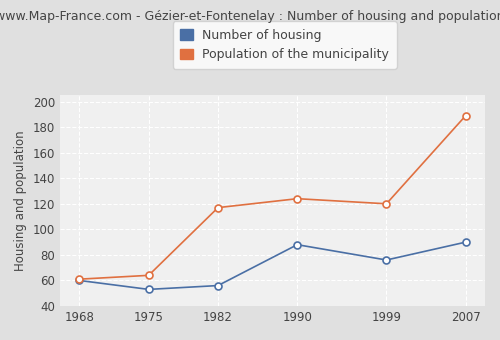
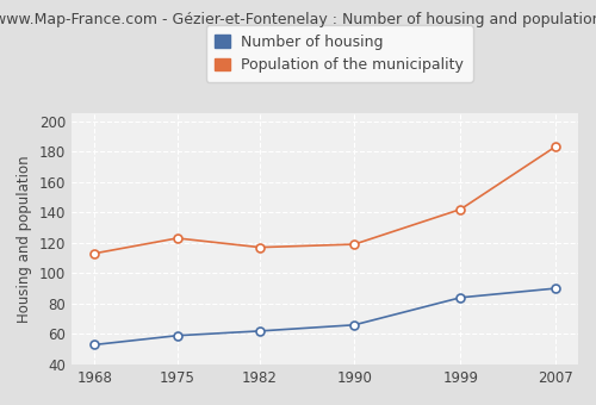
Number of housing/1968: 60 -> 53
Population of the municipality/1968: 61 -> 113
Number of housing/1975: 53 -> 59
Population of the municipality/1975: 64 -> 123
Number of housing/1982: 56 -> 62
Number of housing/1990: 88 -> 66
Population of the municipality/1990: 124 -> 119
Number of housing/1999: 76 -> 84
Population of the municipality/1999: 120 -> 142
Population of the municipality/2007: 189 -> 183
